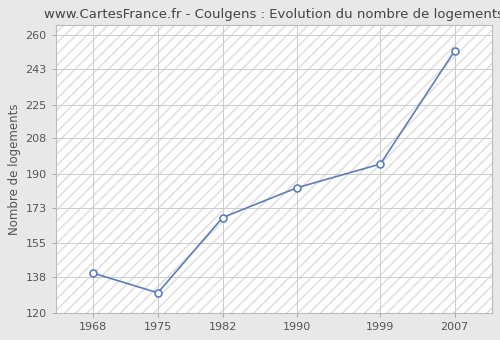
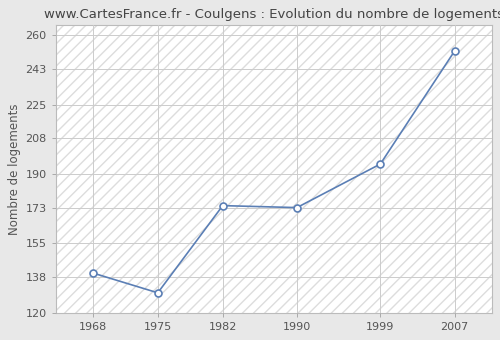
1982: 168 -> 174
1990: 183 -> 173
